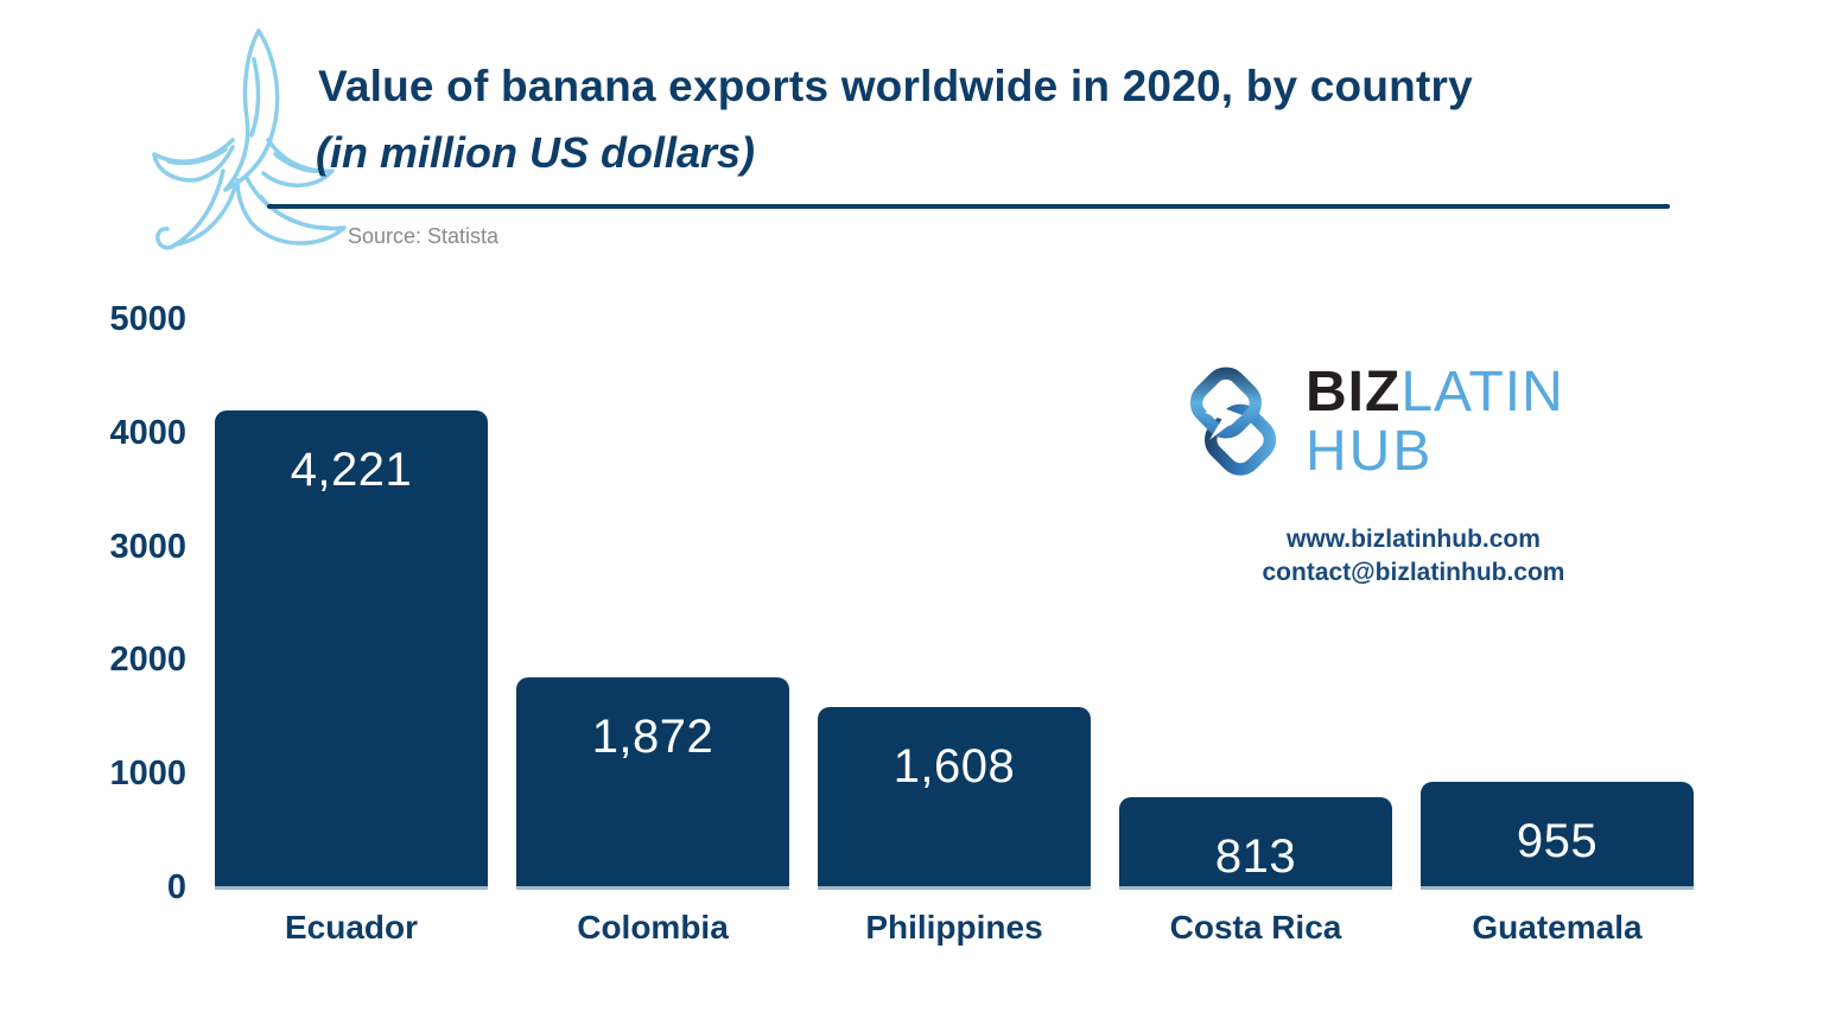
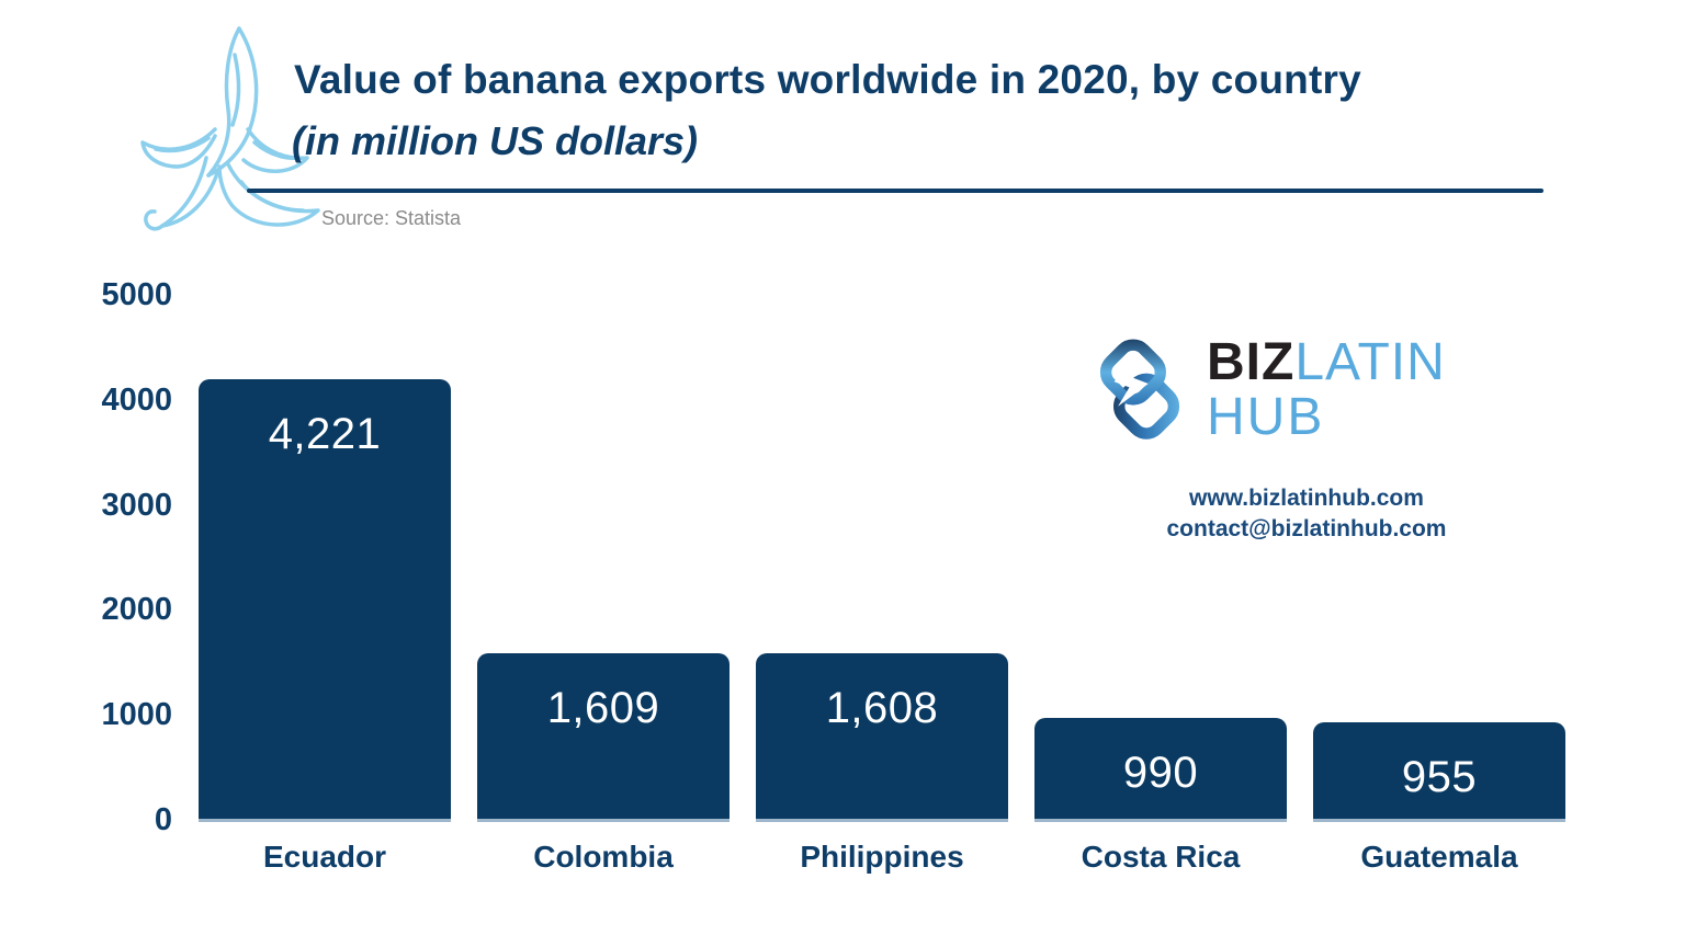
Colombia: 1,872 -> 1,609
Costa Rica: 813 -> 990
